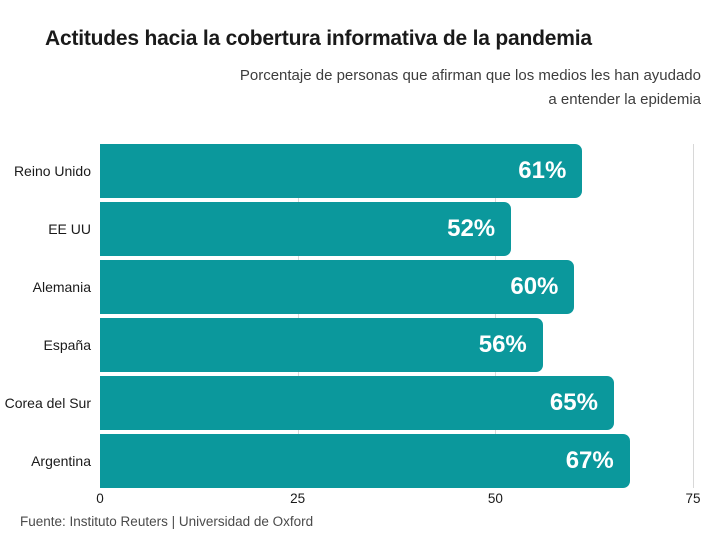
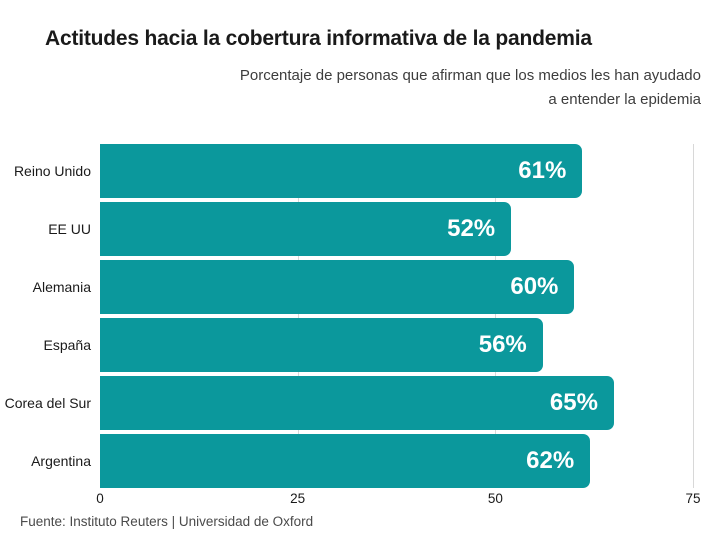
Argentina: 67% -> 62%
